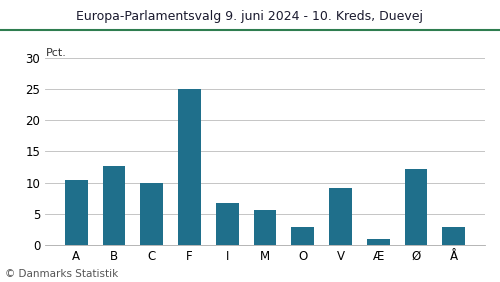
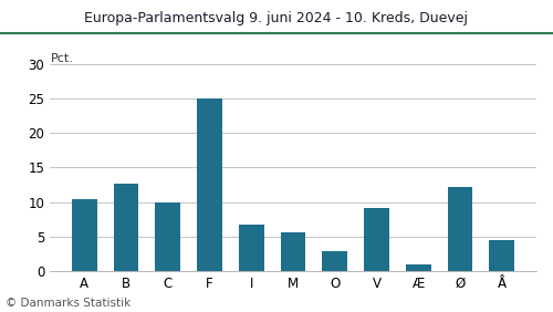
Å: 3.0 -> 4.5
